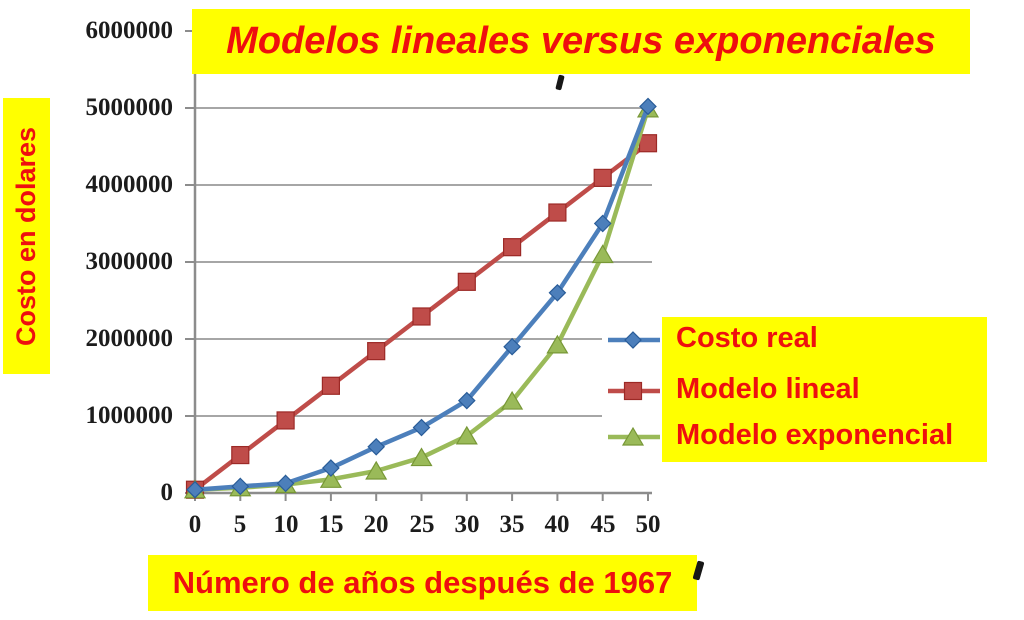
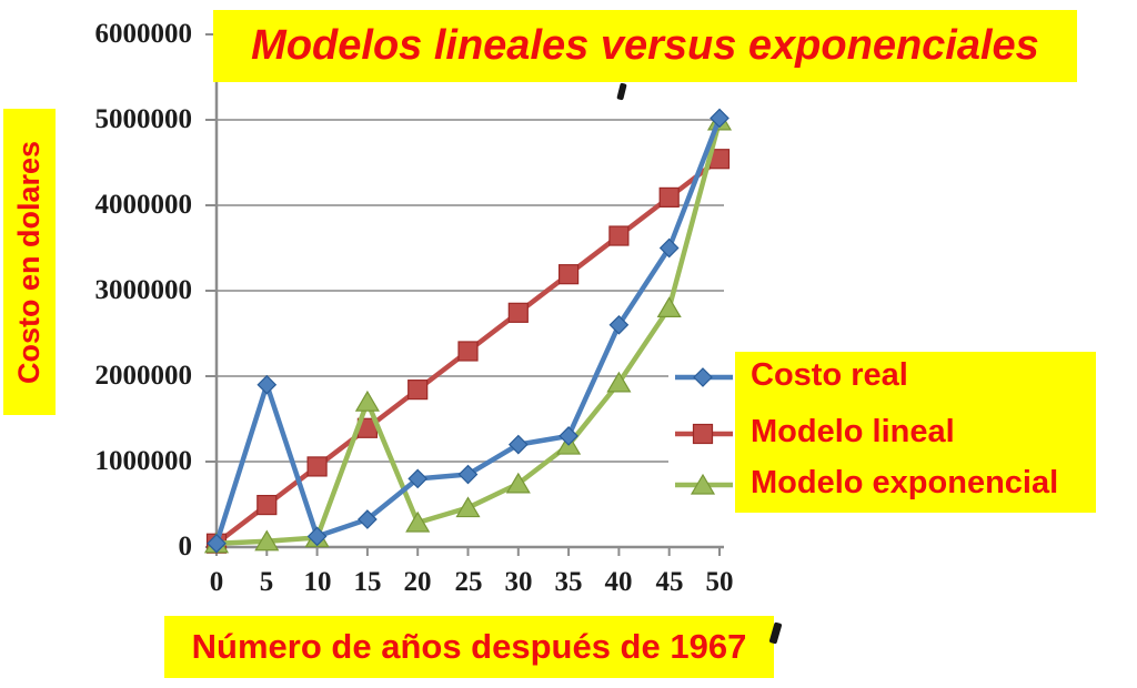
Costo real/5: 100000 -> 1900000
Modelo exponencial/15: 200000 -> 1700000
Costo real/20: 600000 -> 800000
Costo real/35: 1900000 -> 1300000
Modelo exponencial/45: 3100000 -> 2800000
